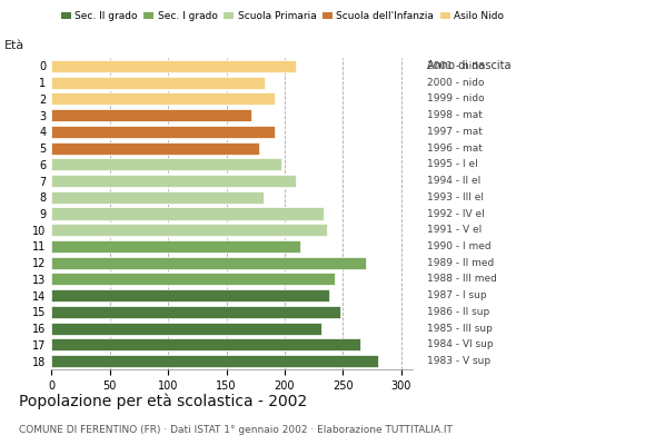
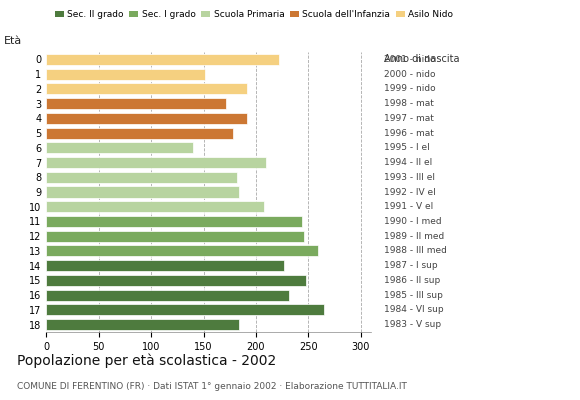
0: 210 -> 222
1: 183 -> 151
6: 197 -> 140
9: 233 -> 184
10: 236 -> 208
11: 213 -> 244
12: 270 -> 246
13: 243 -> 259
14: 238 -> 227
18: 280 -> 184
